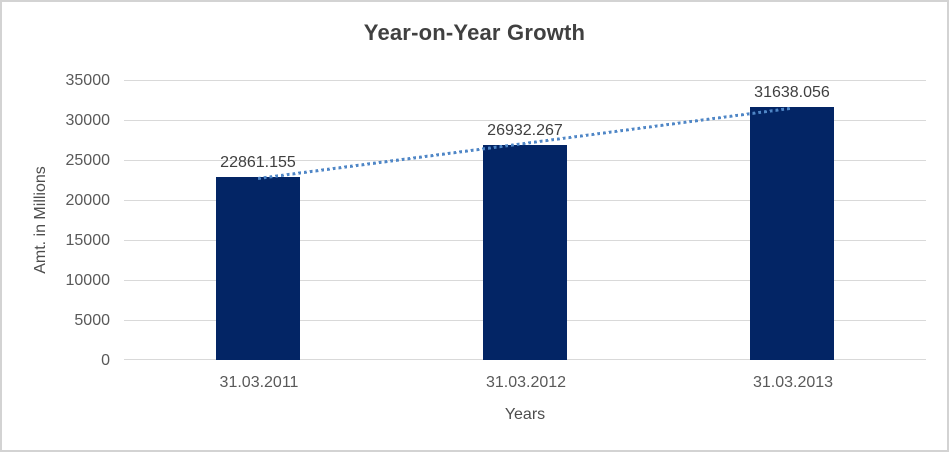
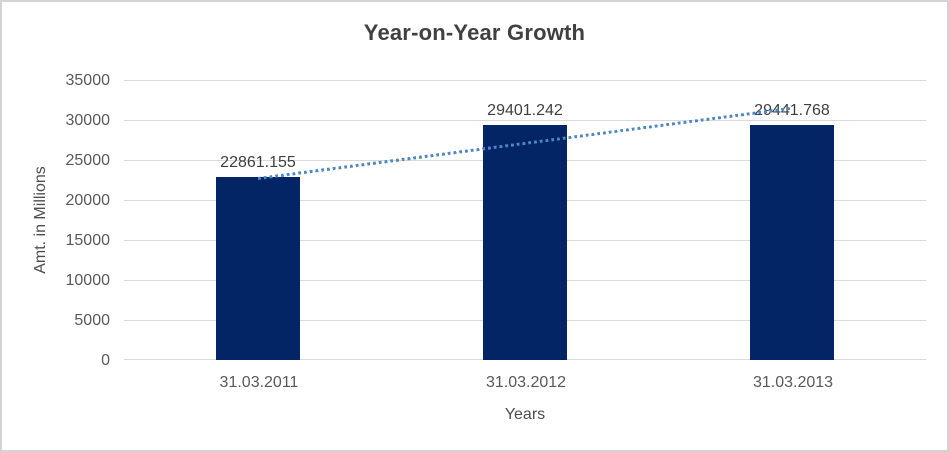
31.03.2012: 26932.267 -> 29401.242
31.03.2013: 31638.056 -> 29441.768
